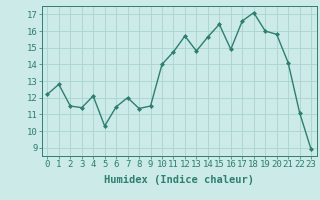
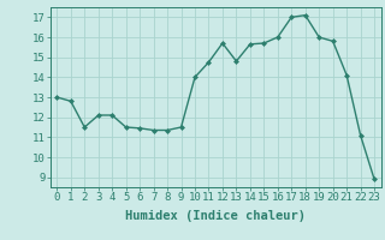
0: 12.2 -> 13.0
3: 11.4 -> 12.1
5: 10.3 -> 11.5
7: 12.0 -> 11.3
15: 16.4 -> 15.7
16: 14.9 -> 16.0
17: 16.6 -> 17.0
